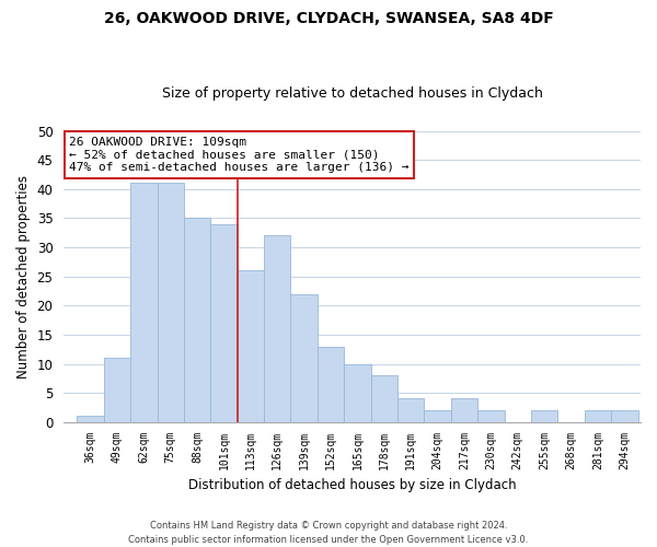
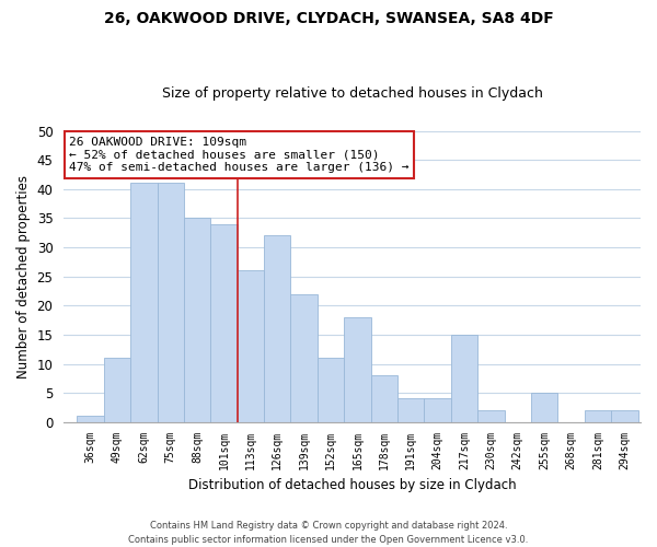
152sqm: 13 -> 11
165sqm: 10 -> 18
204sqm: 2 -> 4
217sqm: 4 -> 15
255sqm: 2 -> 5
